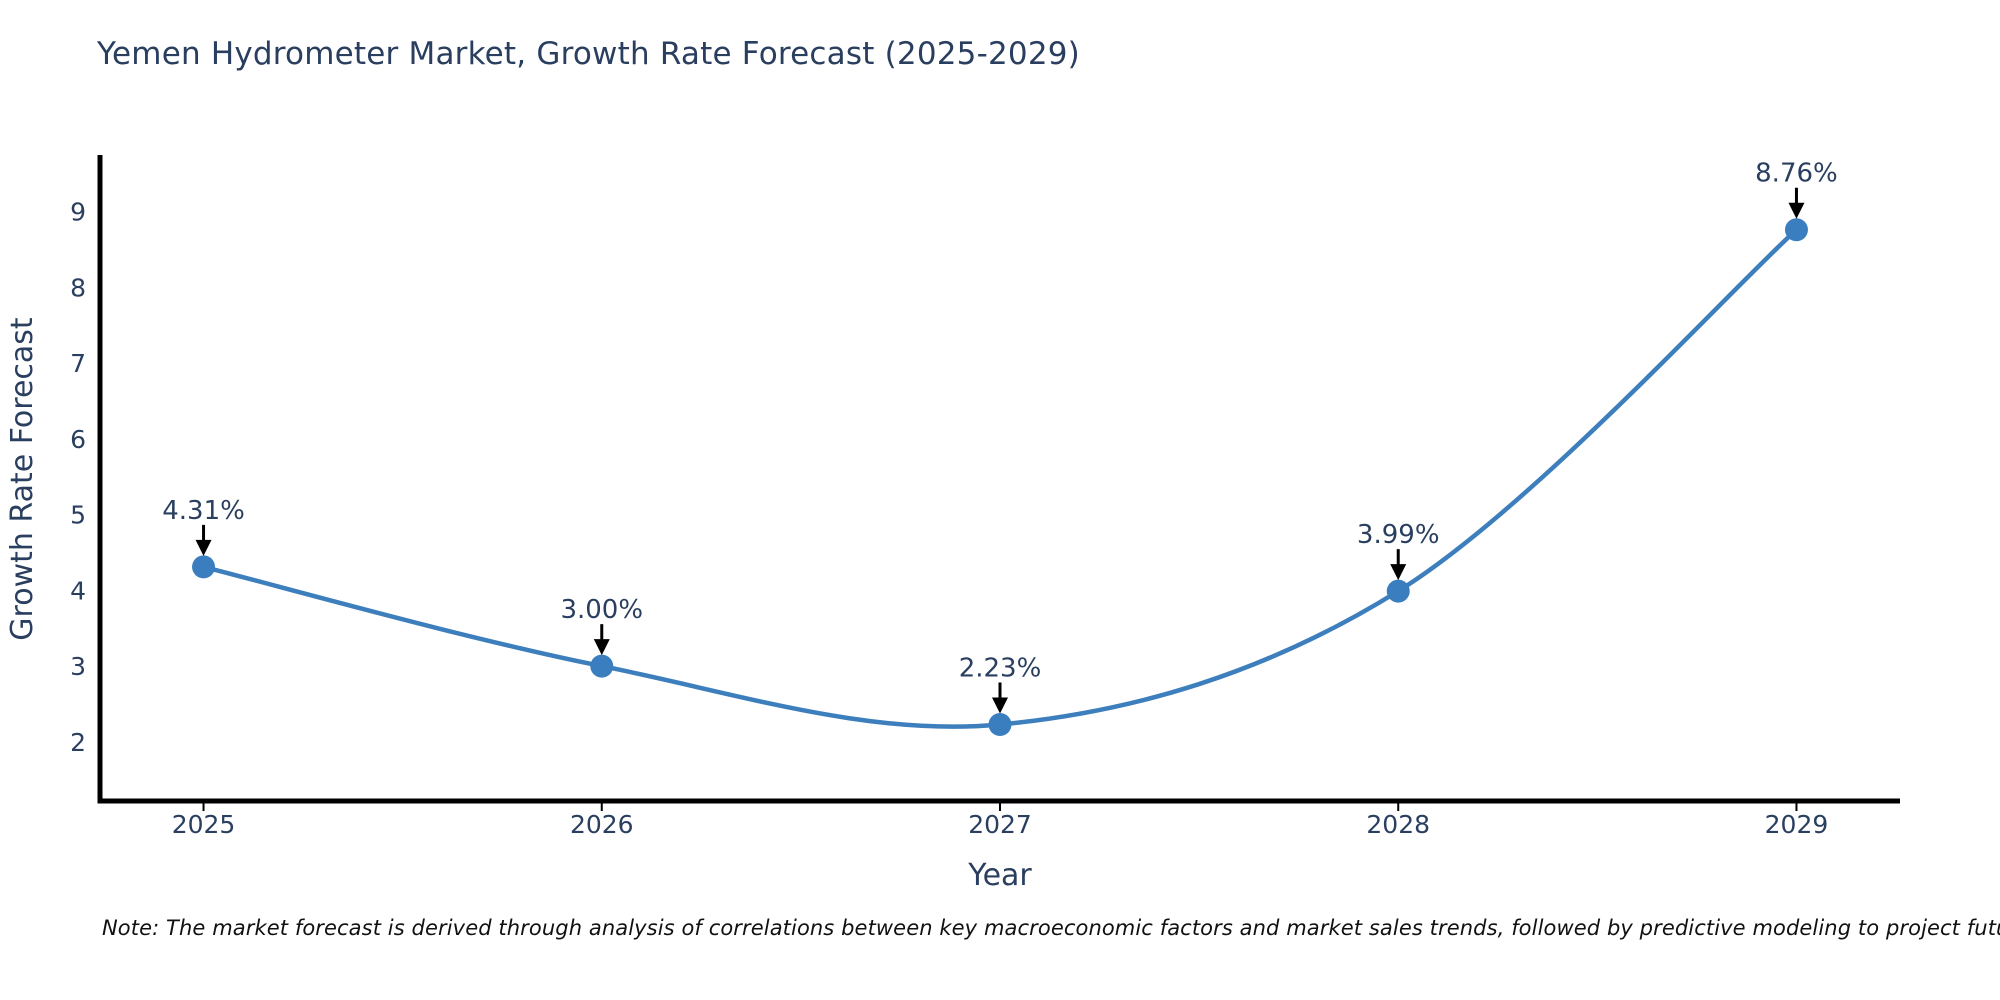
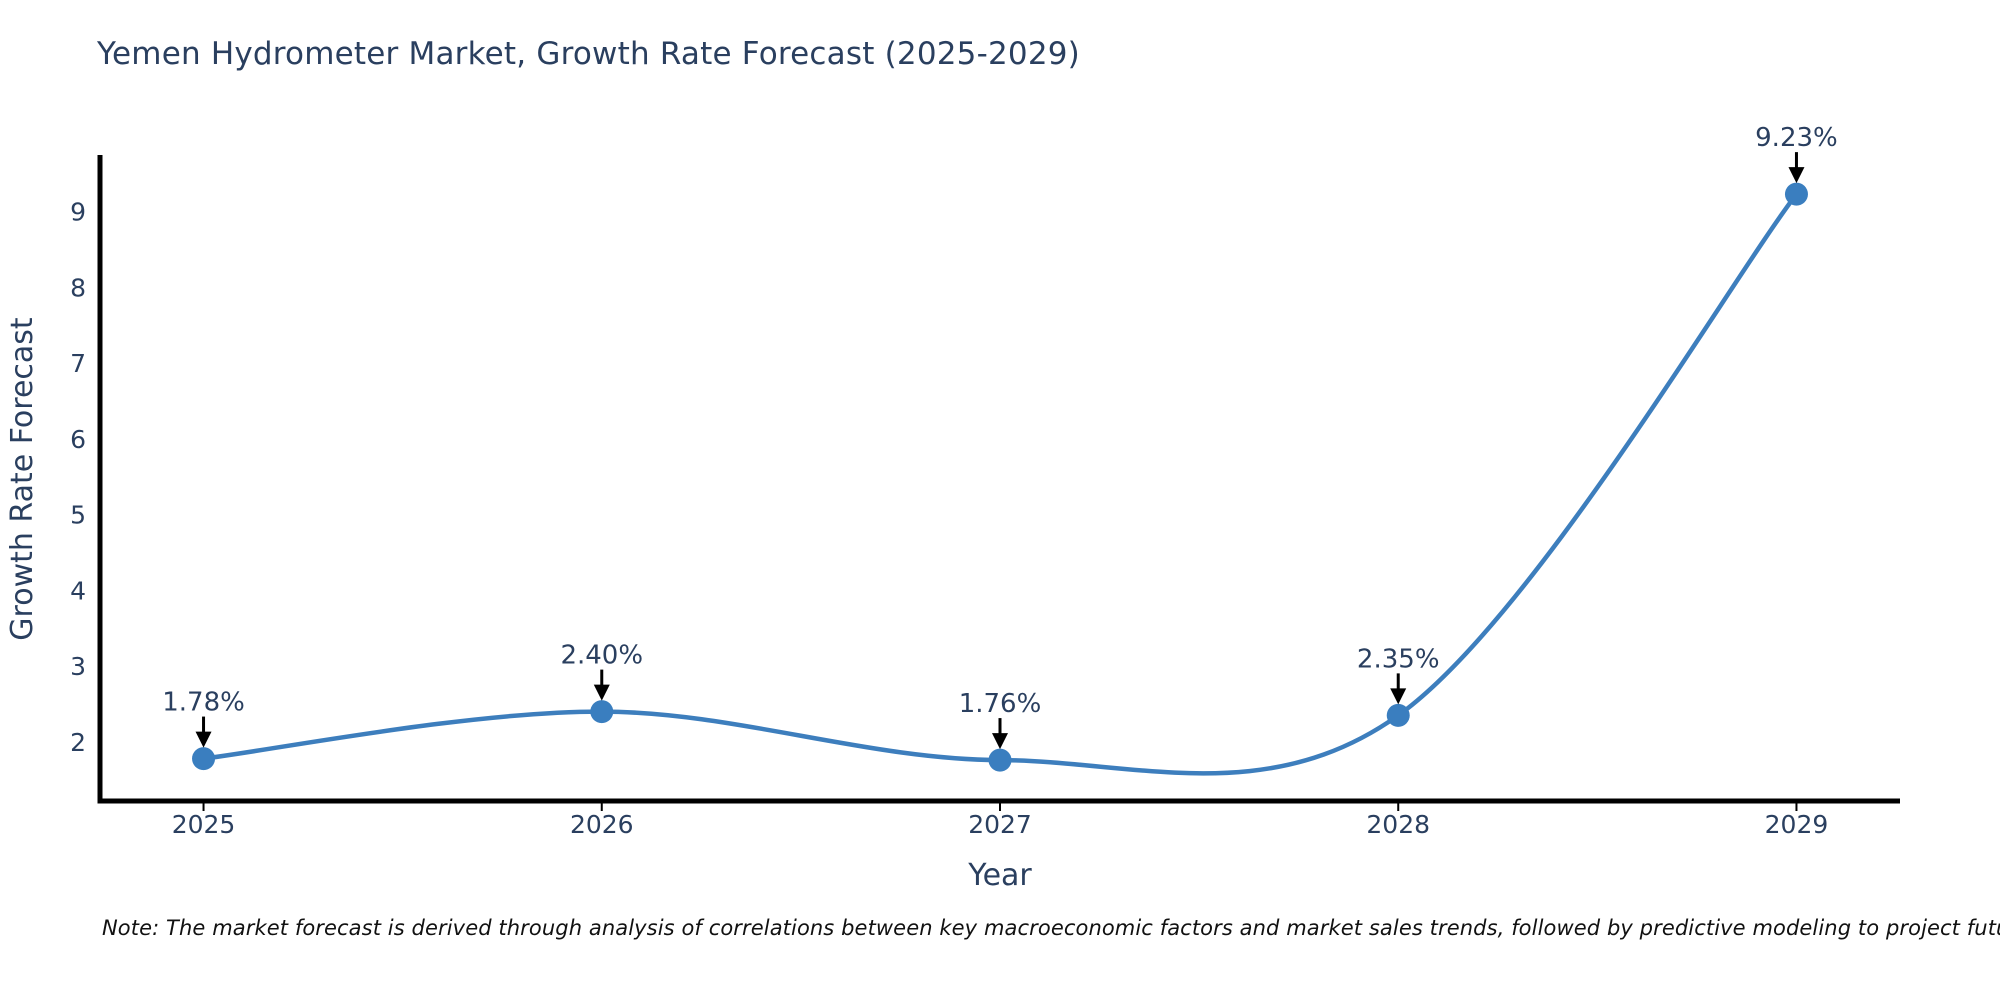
2025: 4.31% -> 1.78%
2026: 3.00% -> 2.40%
2027: 2.23% -> 1.76%
2028: 3.99% -> 2.35%
2029: 8.76% -> 9.23%
